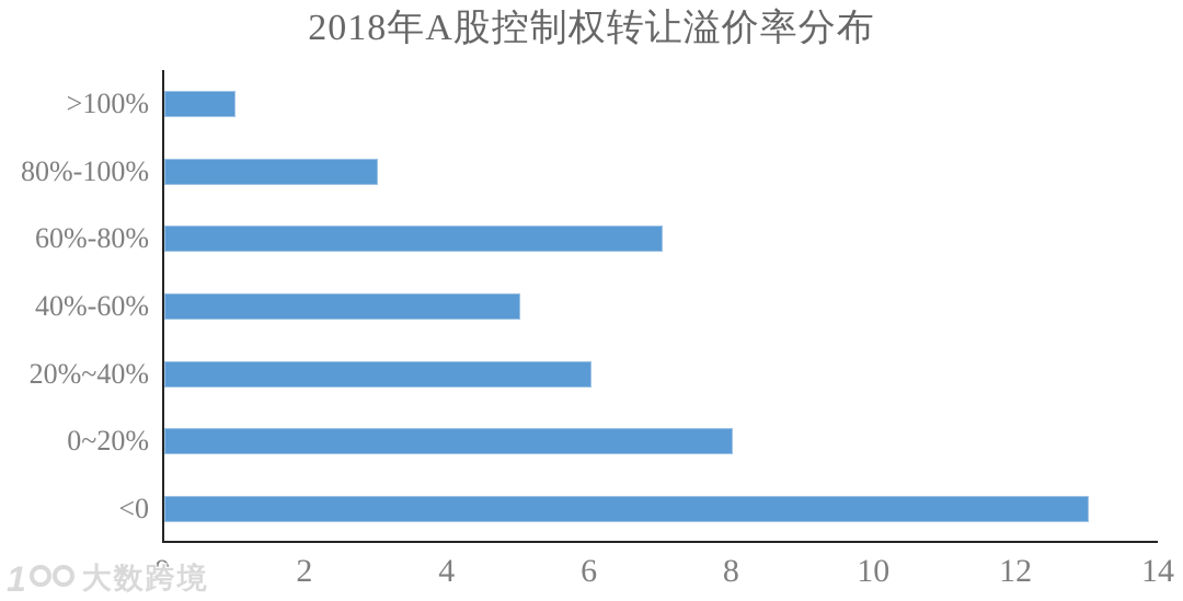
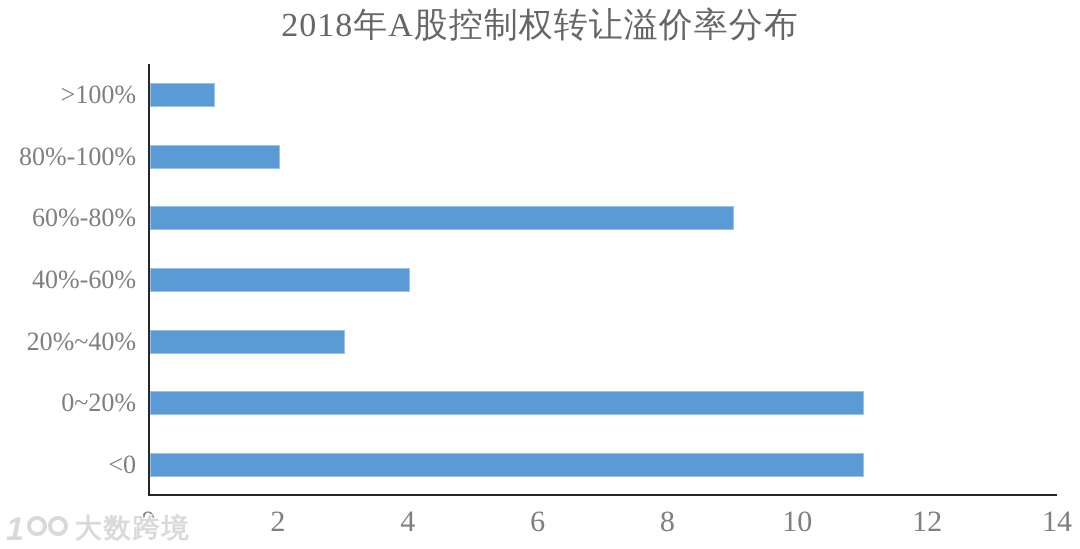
80%-100%: 3 -> 2
60%-80%: 7 -> 9
40%-60%: 5 -> 4
20%~40%: 6 -> 3
0~20%: 8 -> 11
<0: 13 -> 11
